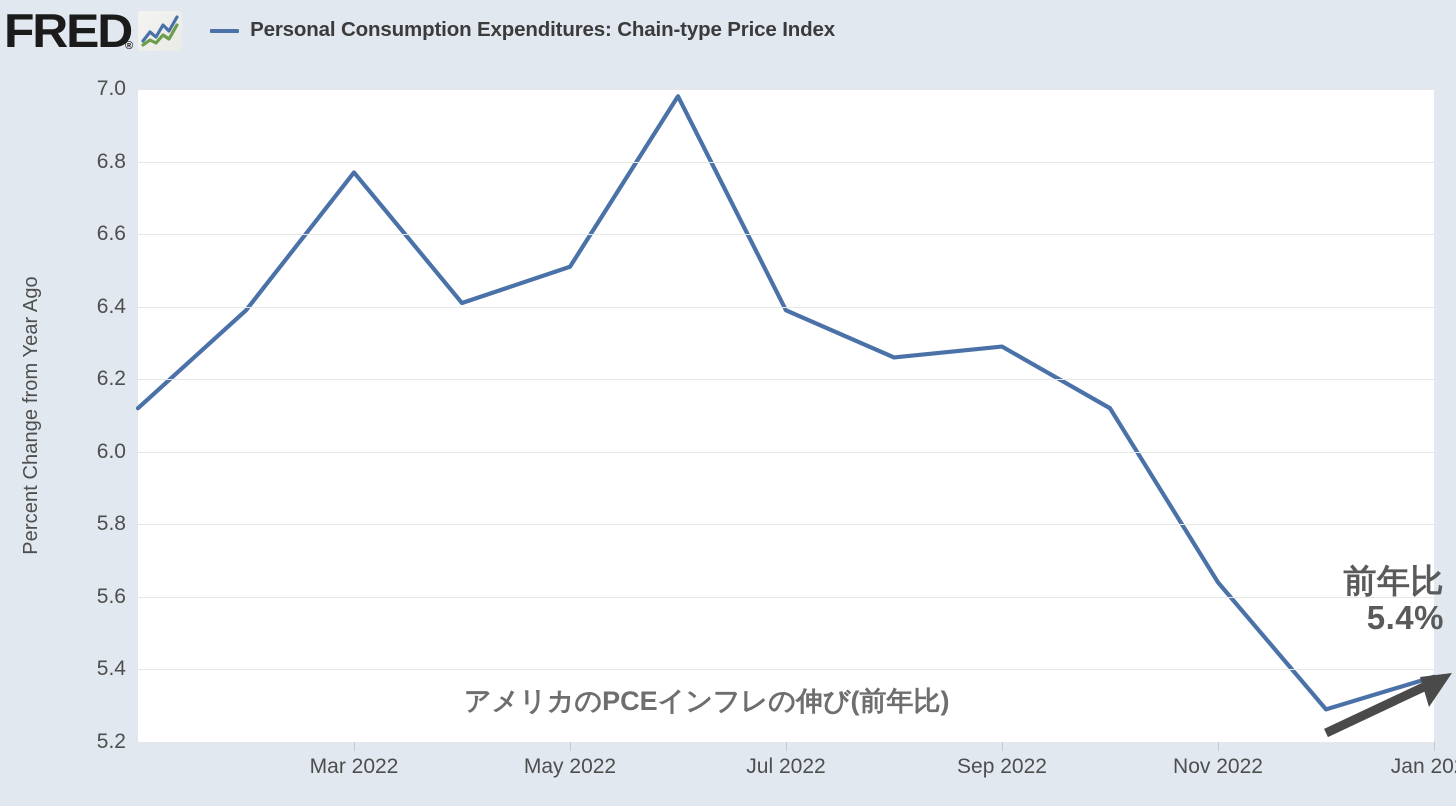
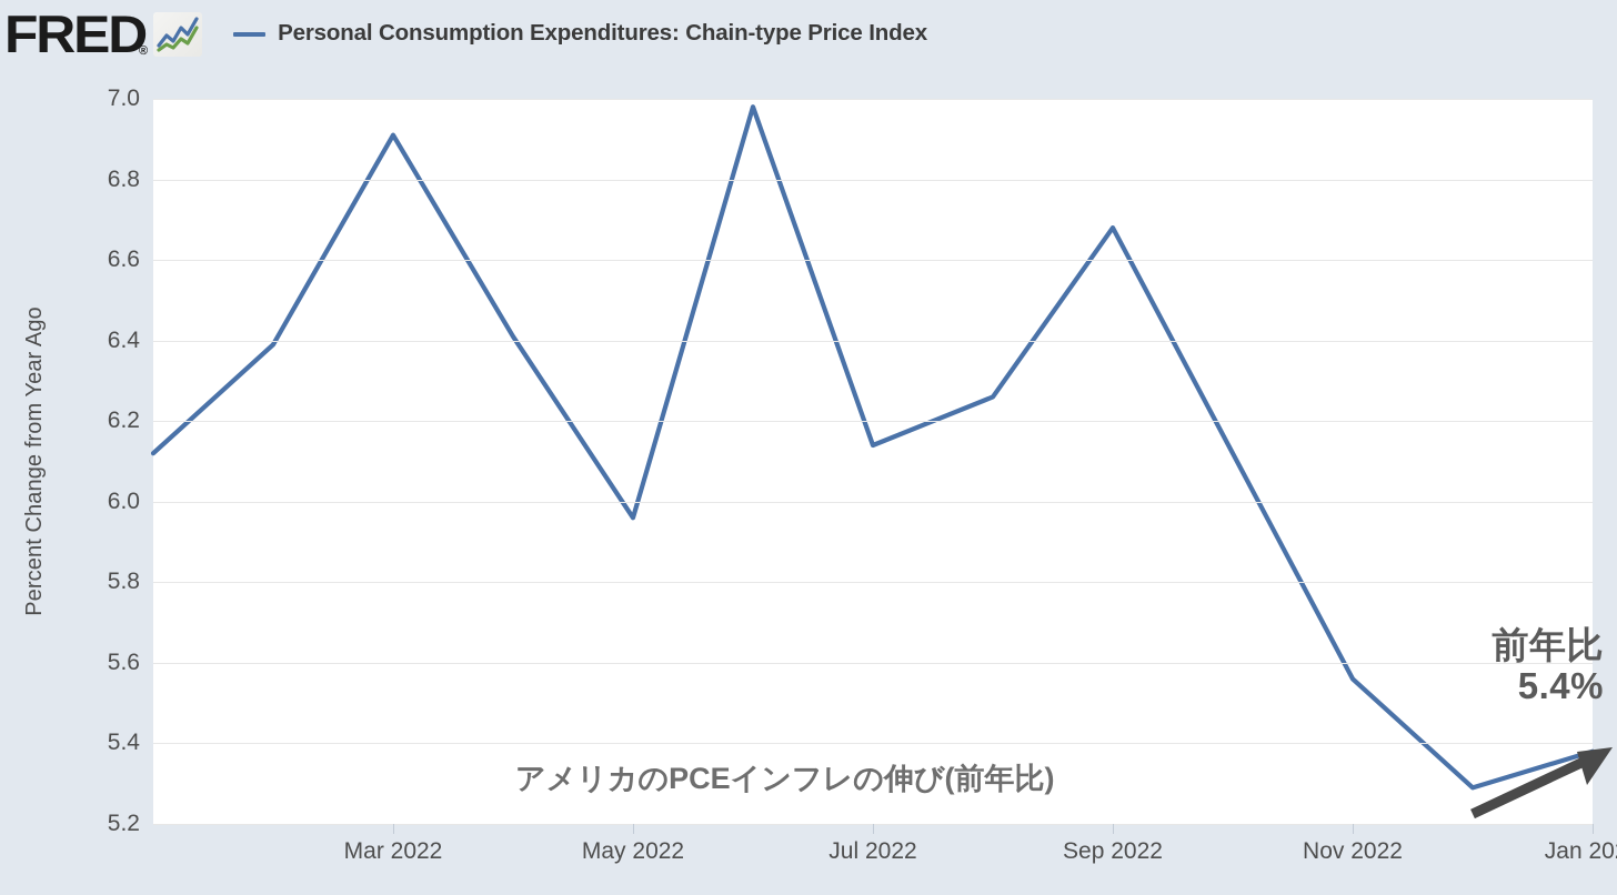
Mar 2022: 6.77 -> 6.91
May 2022: 6.51 -> 5.96
Jul 2022: 6.39 -> 6.14
Sep 2022: 6.29 -> 6.68
Nov 2022: 5.64 -> 5.56
